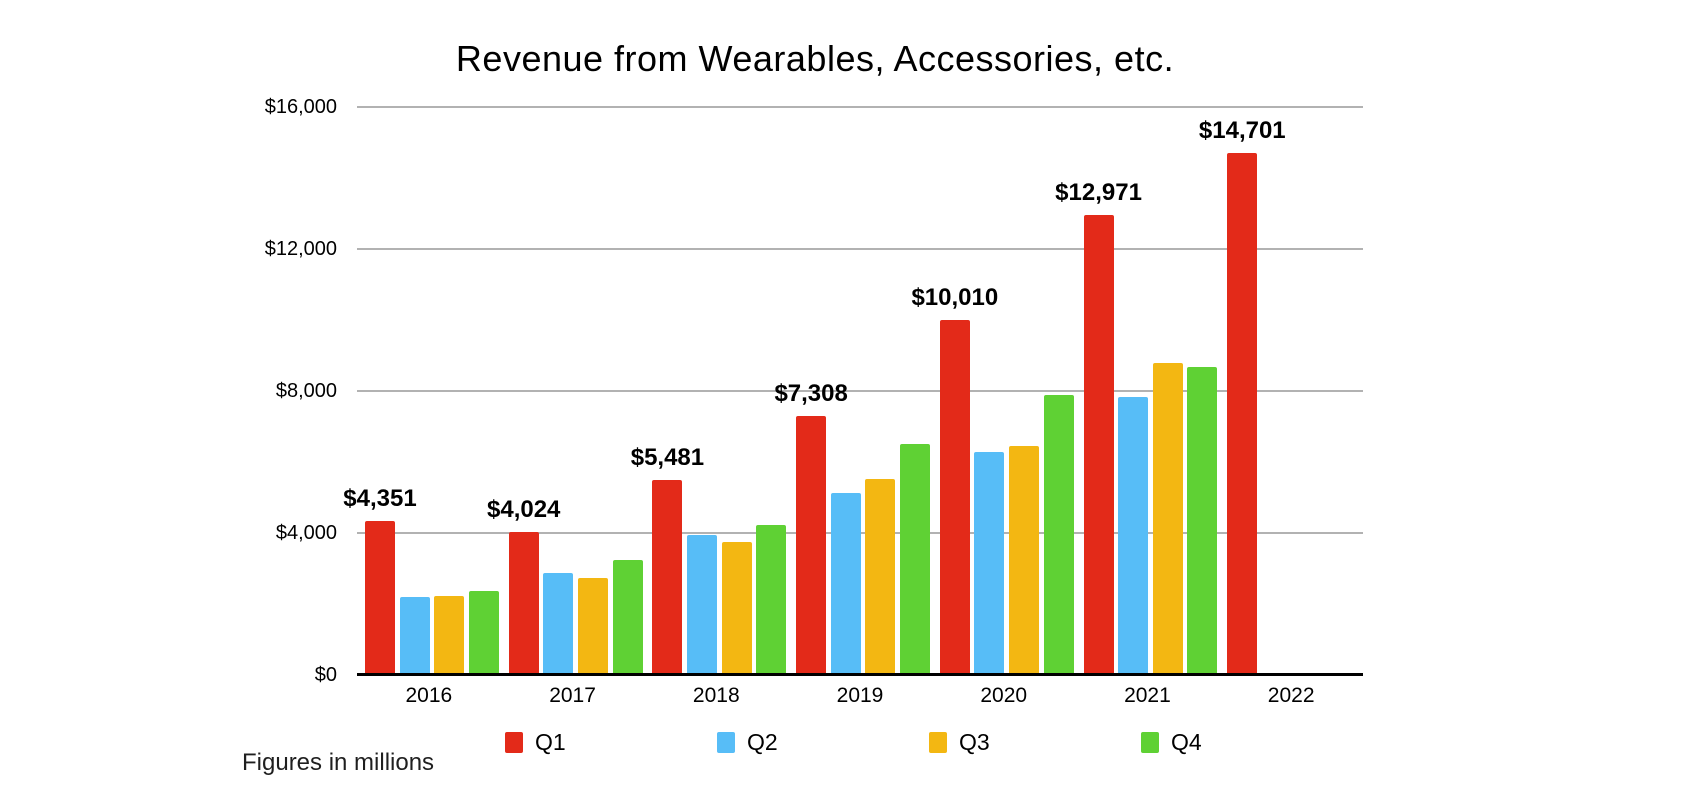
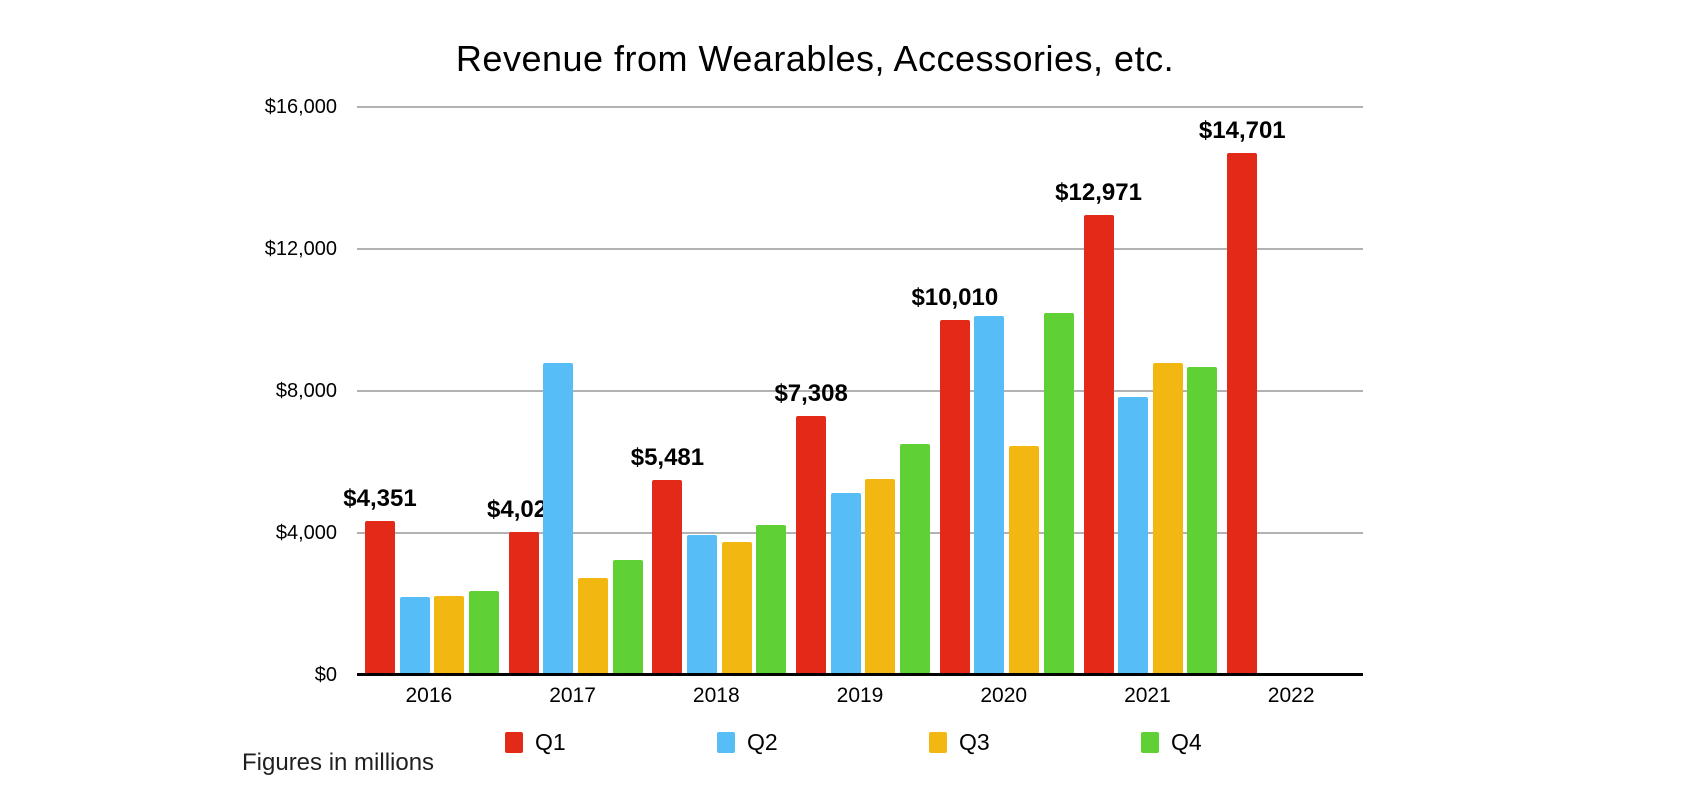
Q2/2017: $2900 -> $8800
Q2/2020: $6300 -> $10100
Q4/2020: $7900 -> $10200
